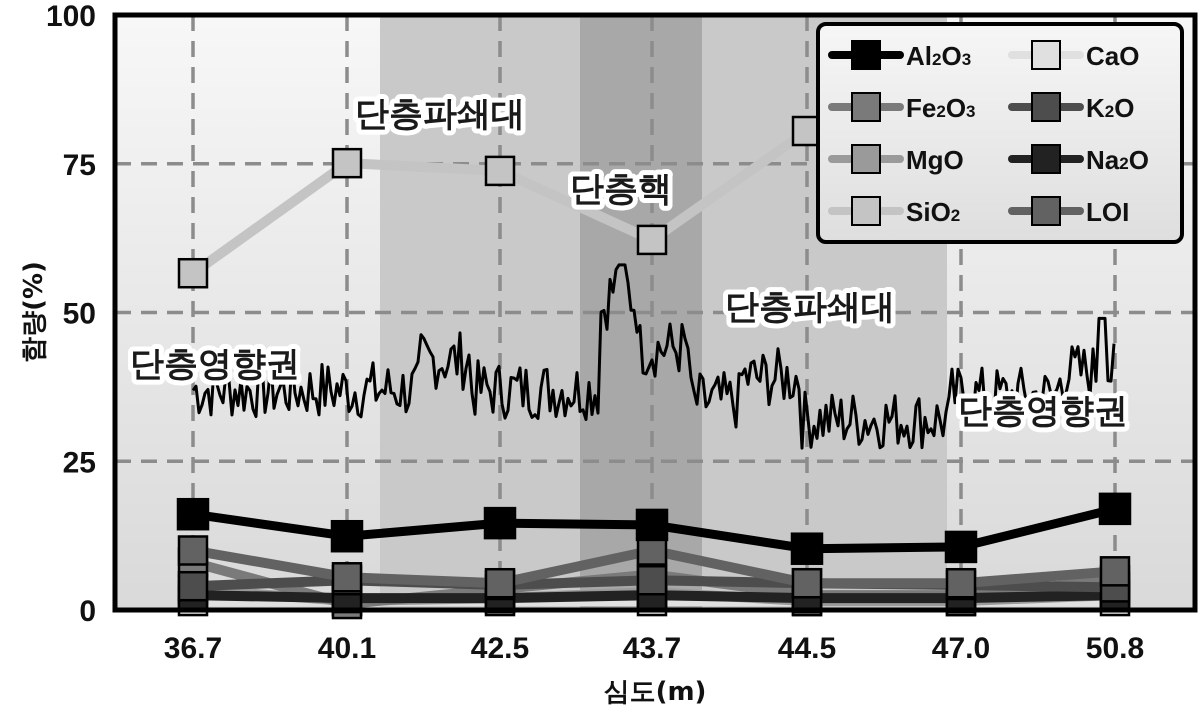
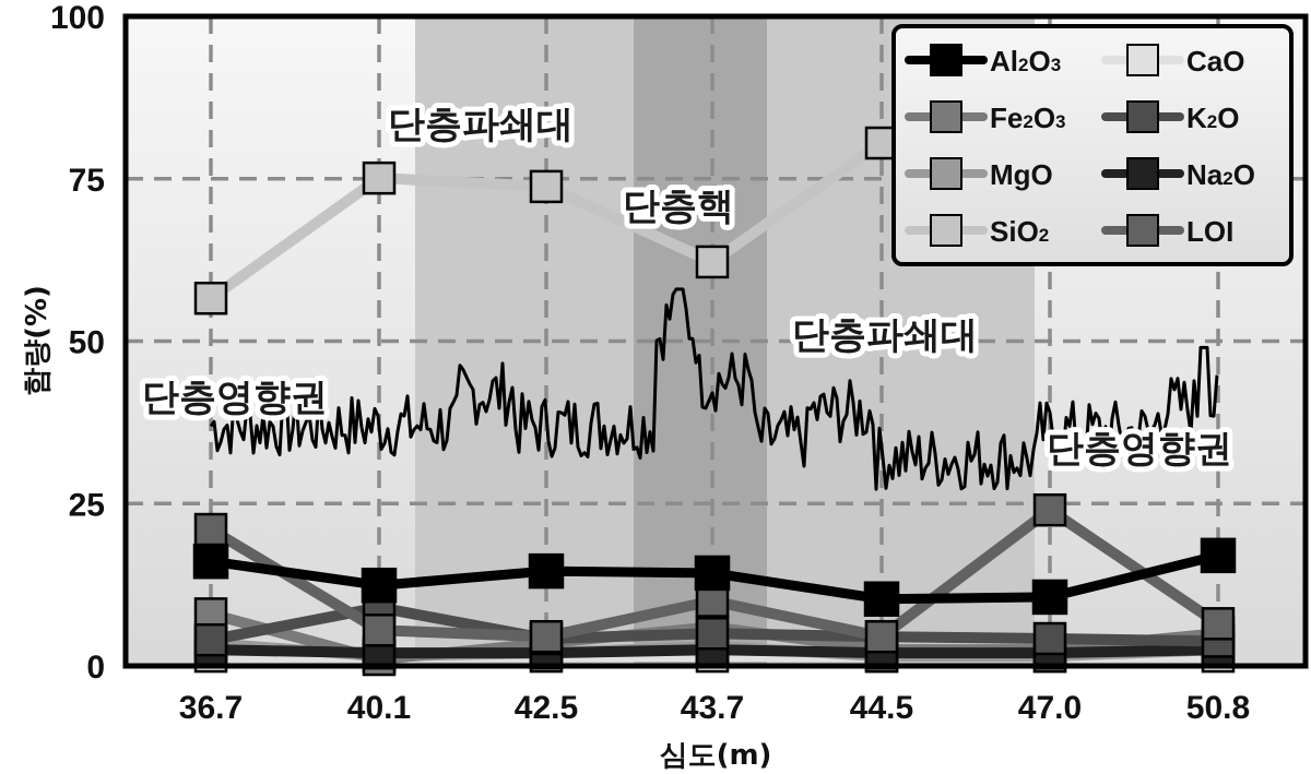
LOI/36.7: 10 -> 21
K2O/40.1: 5 -> 9
LOI/47.0: 4 -> 24
